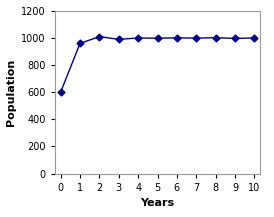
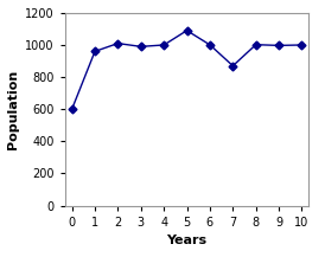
5: 1000 -> 1090
7: 1000 -> 870
